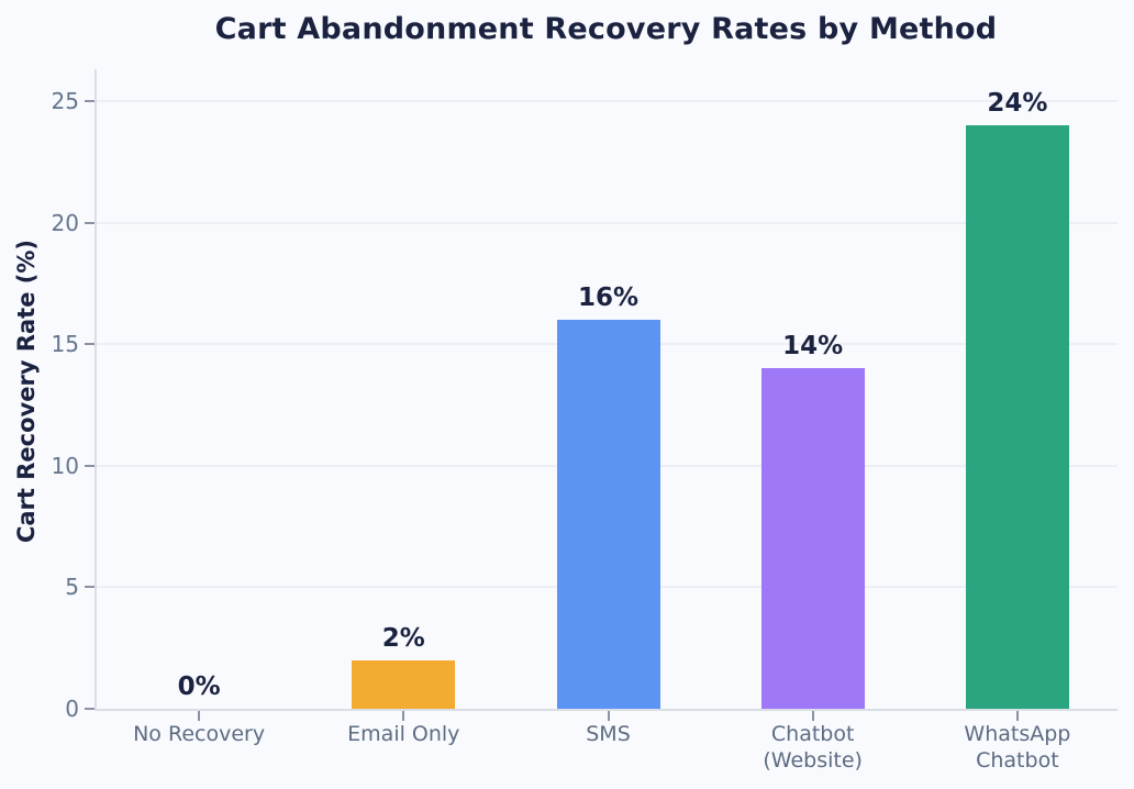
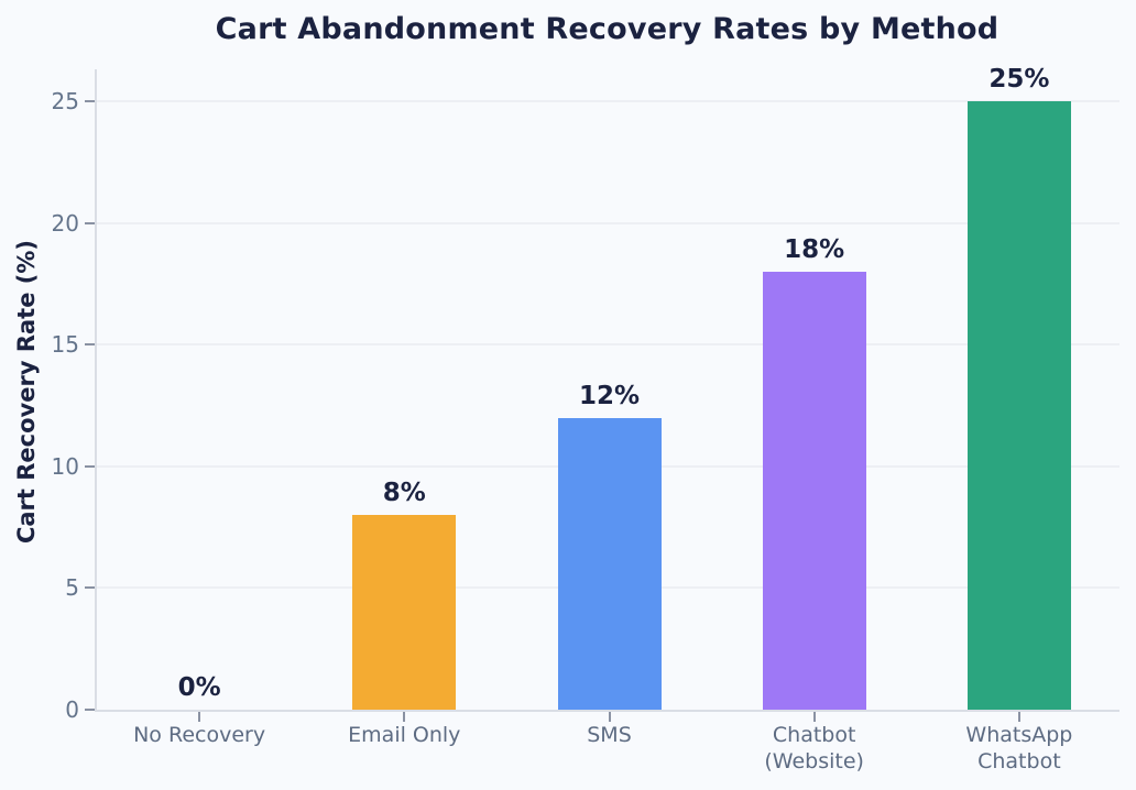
Email Only: 2% -> 8%
SMS: 16% -> 12%
Chatbot (Website): 14% -> 18%
WhatsApp Chatbot: 24% -> 25%
